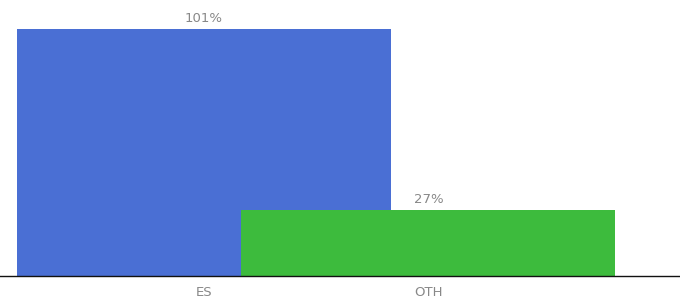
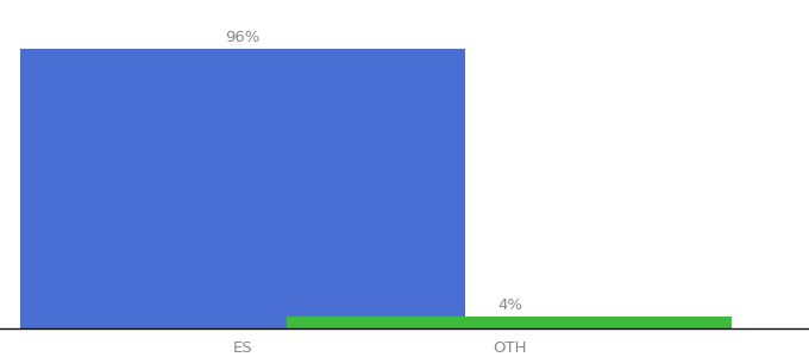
ES: 101% -> 96%
OTH: 27% -> 4%
